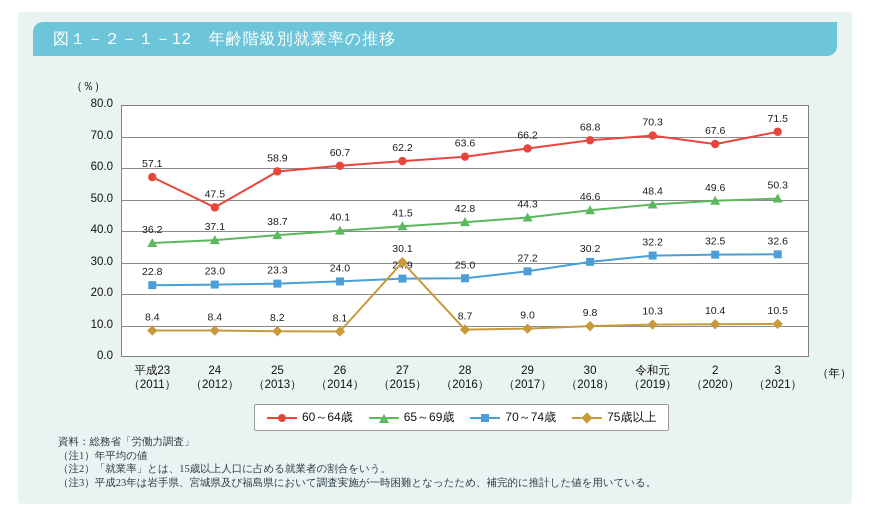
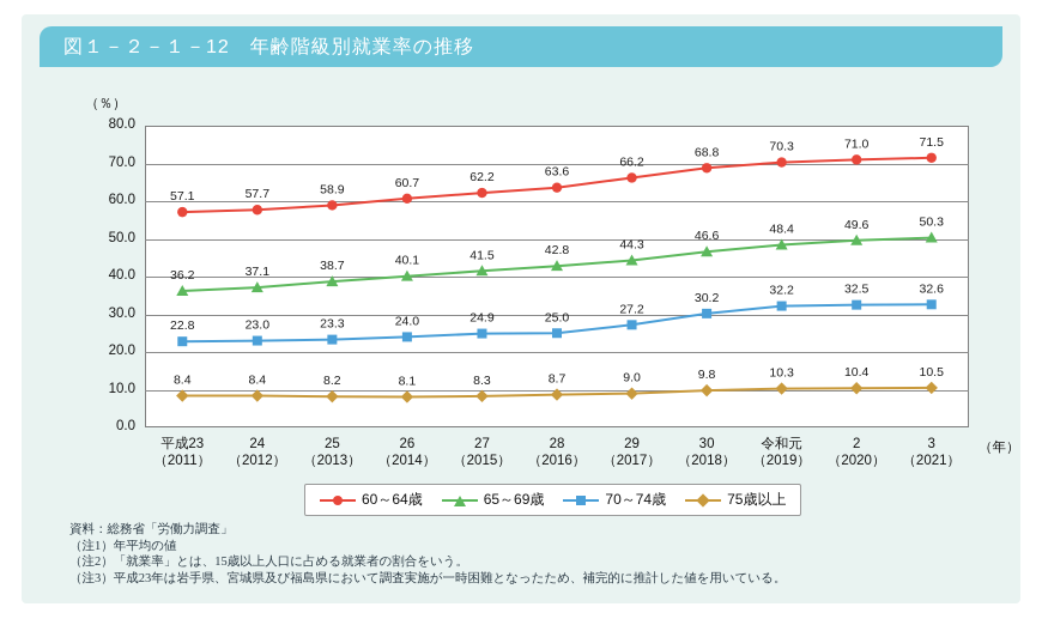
60～64歳/24 （2012）: 47.5 -> 57.7
75歳以上/27 （2015）: 30.1 -> 8.3
60～64歳/2 （2020）: 67.6 -> 71.0
